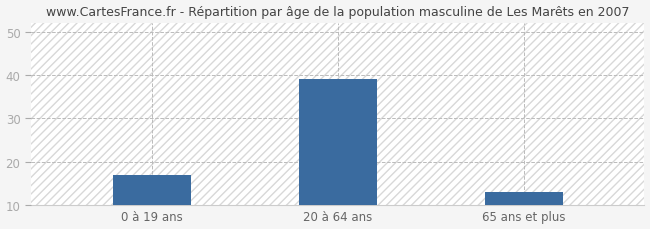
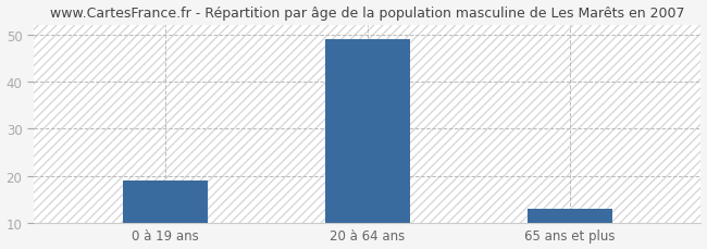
0 à 19 ans: 17 -> 19
20 à 64 ans: 39 -> 49
